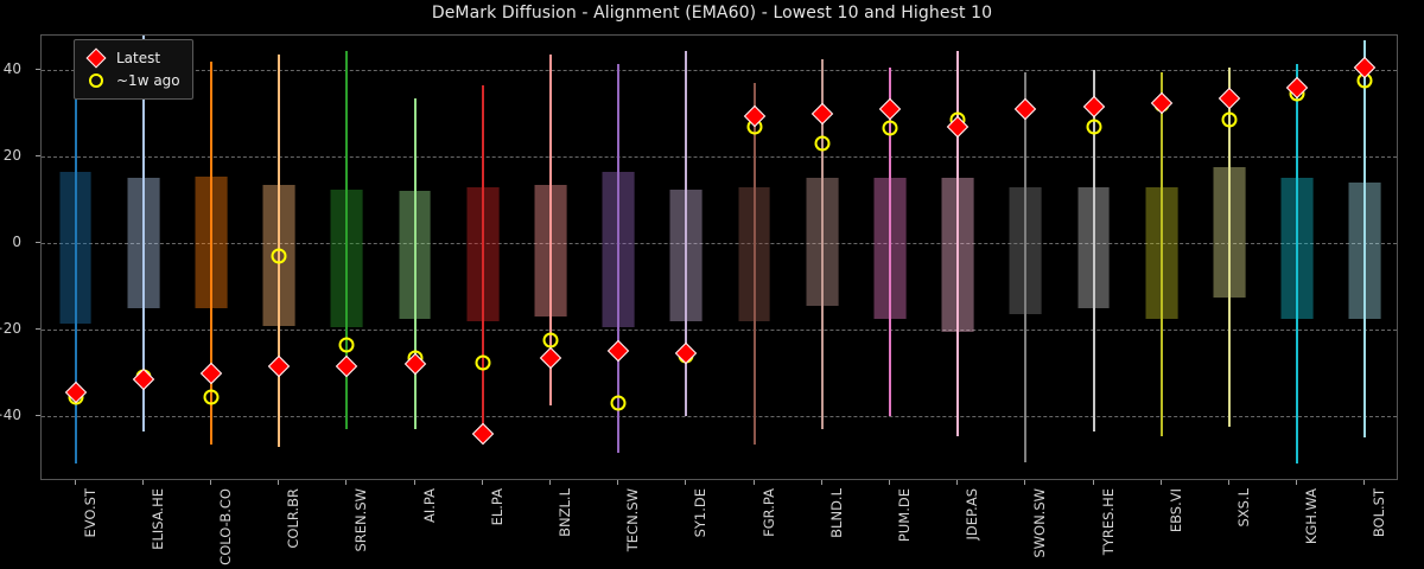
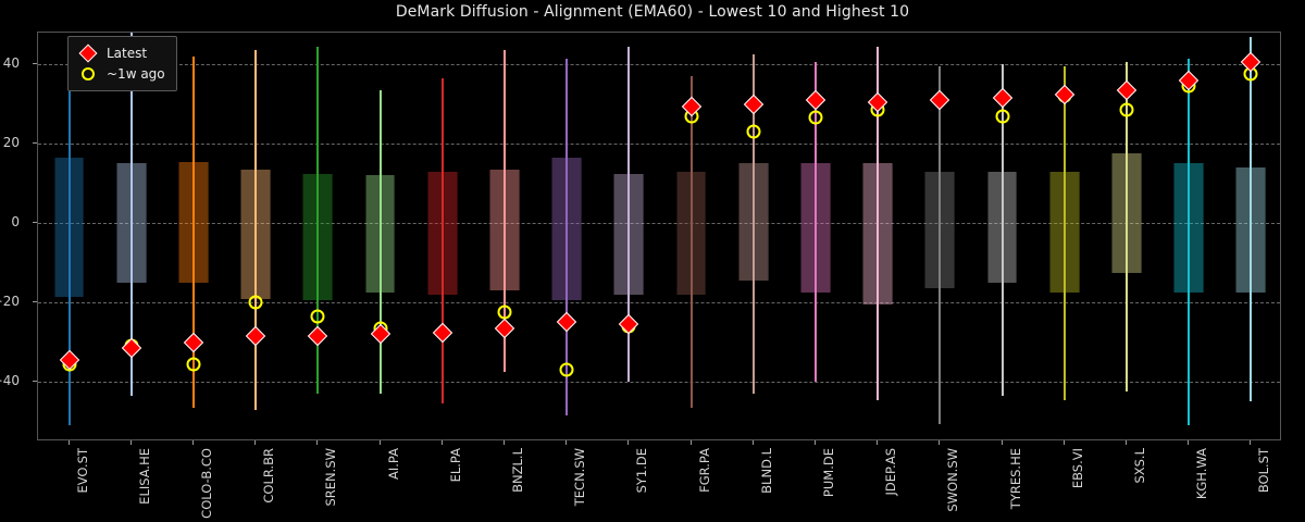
~1w ago/COLR.BR: -3 -> -20
Latest/EL.PA: -44 -> -28
Latest/JDEP.AS: 27 -> 30
